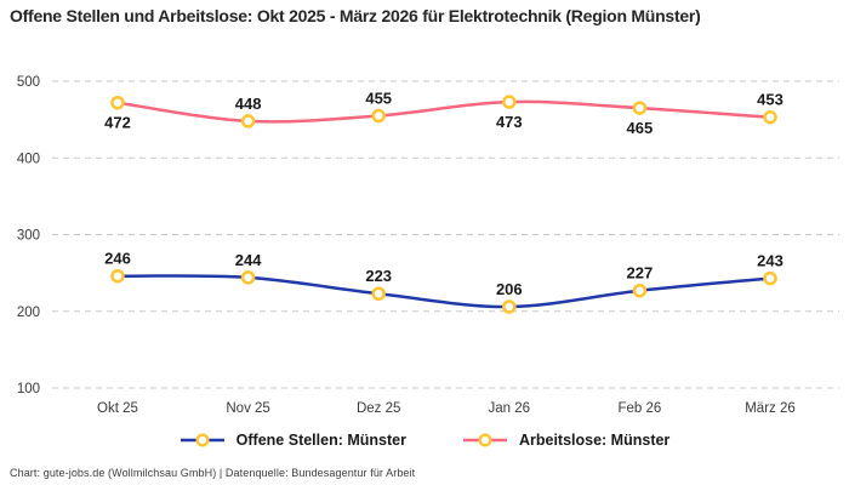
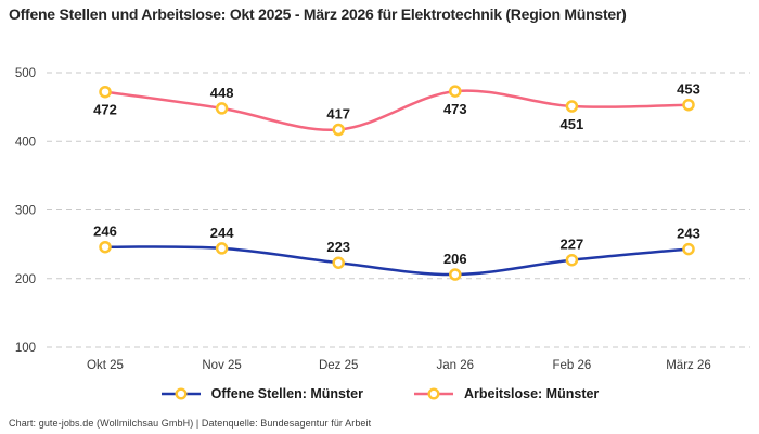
Arbeitslose: Münster/Dez 25: 455 -> 417
Arbeitslose: Münster/Feb 26: 465 -> 451
